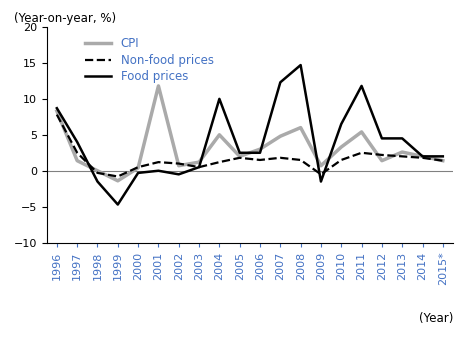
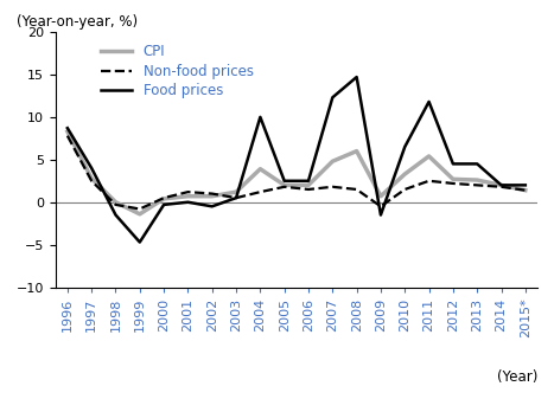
CPI/1997: 1.4 -> 2.8
CPI/2001: 11.8 -> 0.7
CPI/2004: 5.0 -> 3.9
CPI/2006: 3.0 -> 2.0
CPI/2012: 1.4 -> 2.7
